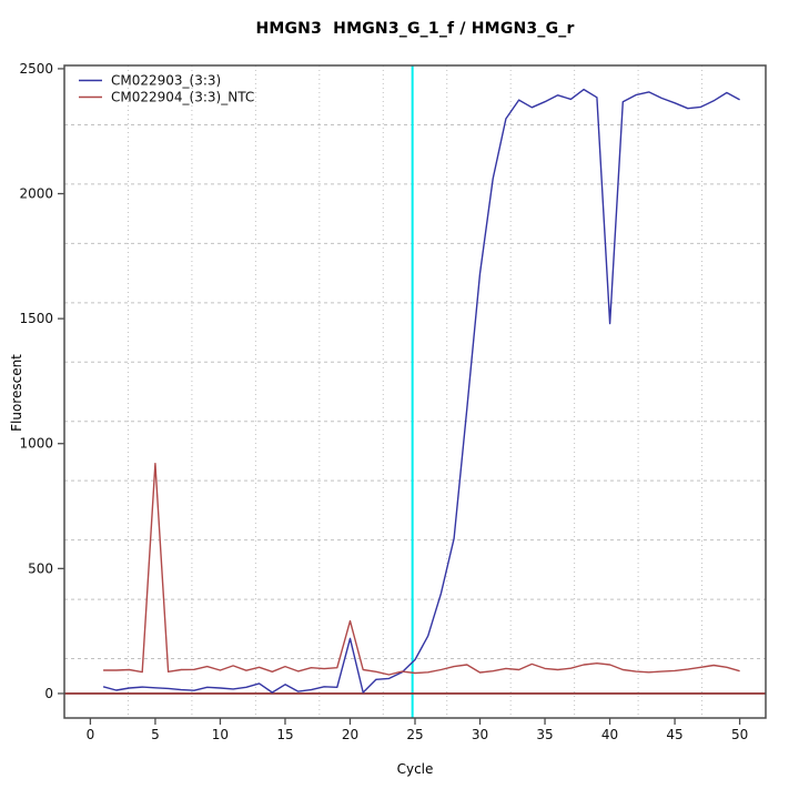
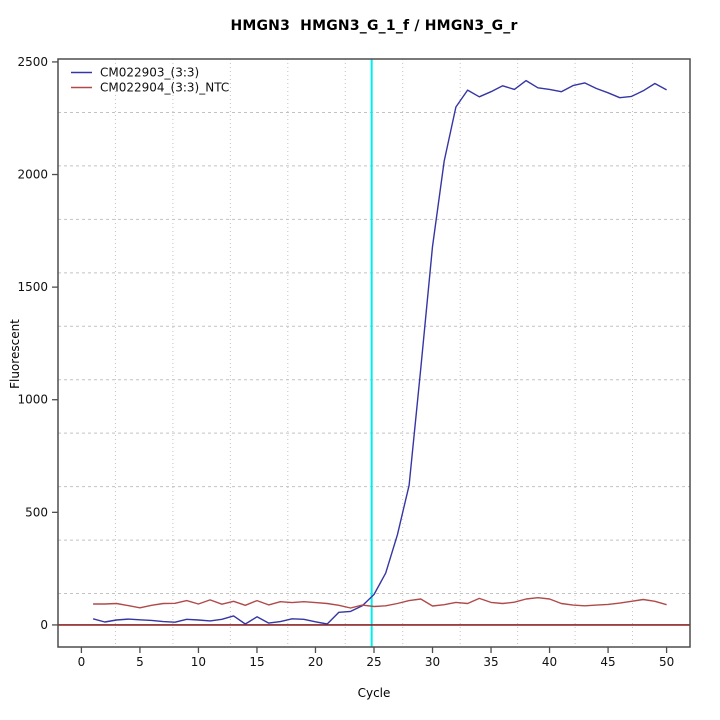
CM022904_(3:3)_NTC/5: 920 -> 80
CM022903_(3:3)/20: 220 -> 10
CM022904_(3:3)_NTC/20: 290 -> 100
CM022903_(3:3)/40: 1480 -> 2380
